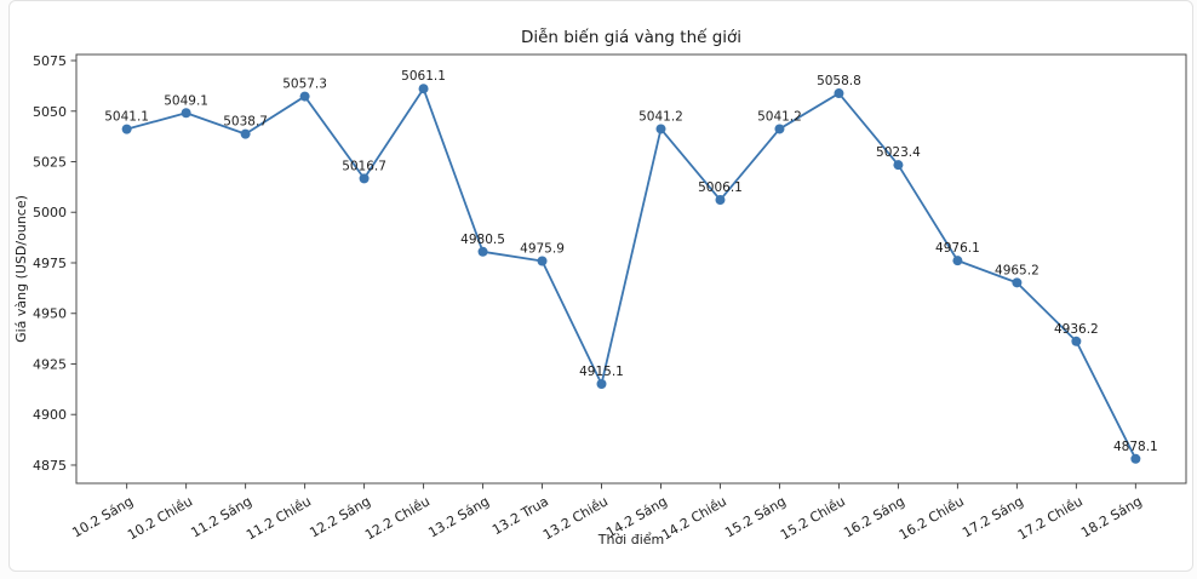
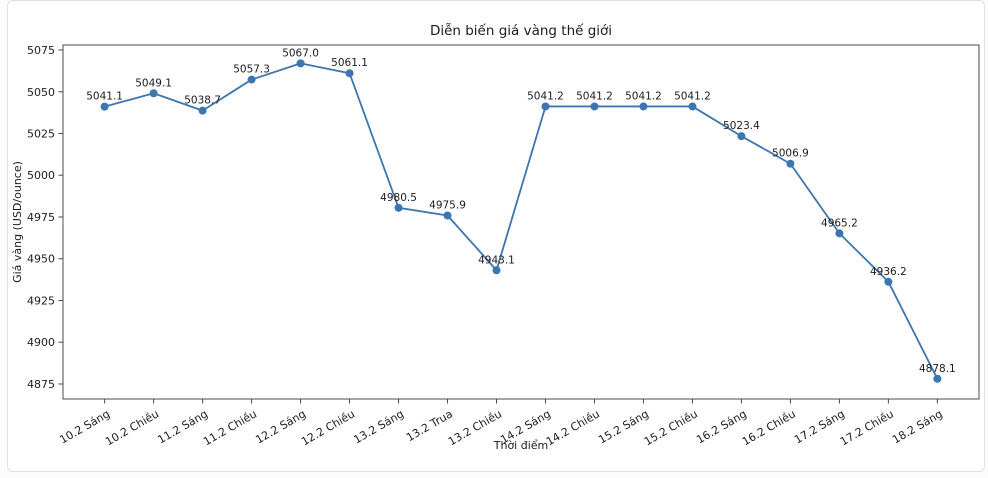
12.2 Sáng: 5016.7 -> 5067.0
13.2 Chiều: 4915.1 -> 4943.1
14.2 Chiều: 5006.1 -> 5041.2
15.2 Chiều: 5058.8 -> 5041.2
16.2 Chiều: 4976.1 -> 5006.9
